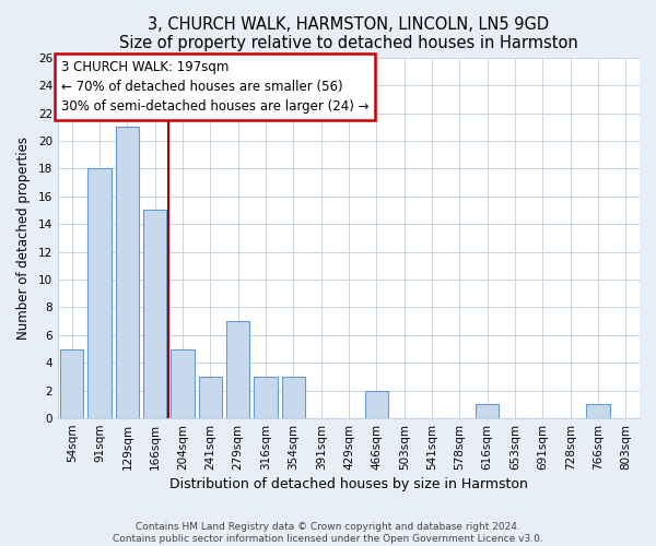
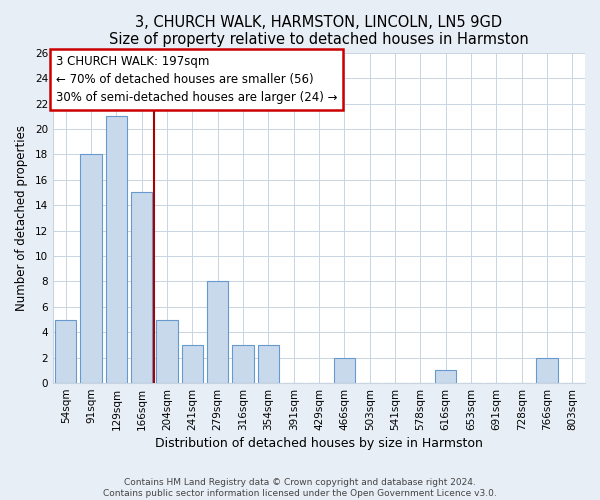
279sqm: 7 -> 8
766sqm: 1 -> 2
